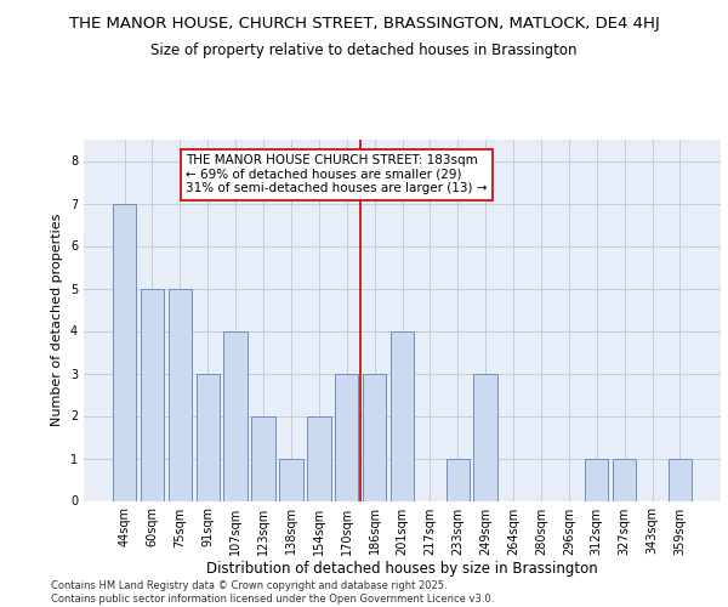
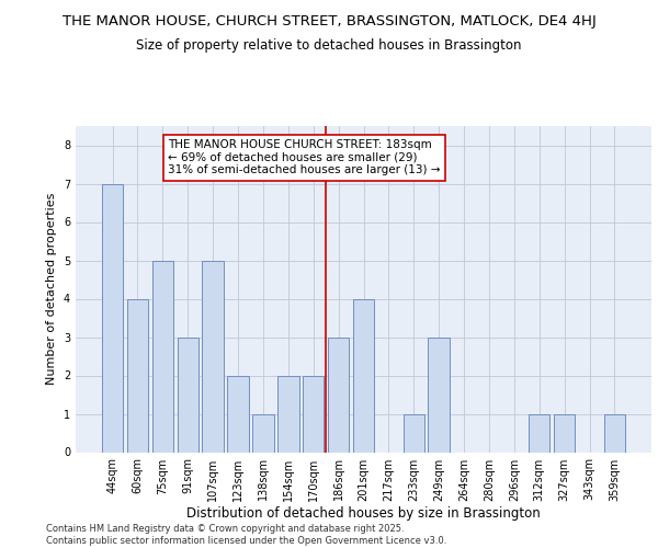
60sqm: 5 -> 4
107sqm: 4 -> 5
170sqm: 3 -> 2
